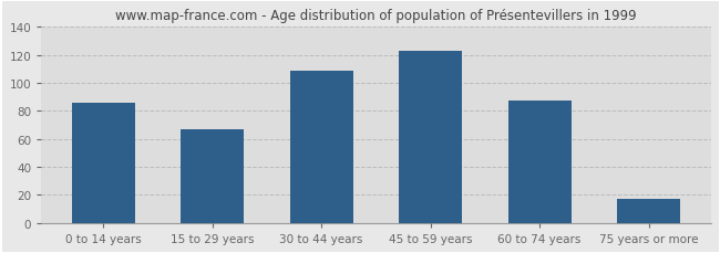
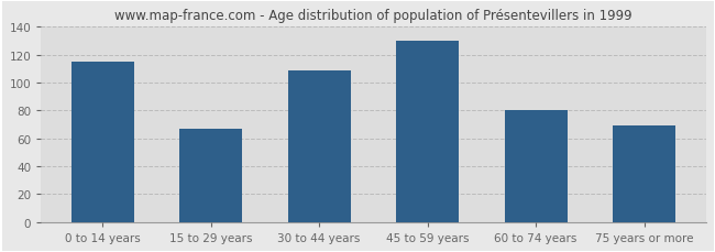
0 to 14 years: 86 -> 115
45 to 59 years: 123 -> 130
60 to 74 years: 87 -> 80
75 years or more: 17 -> 69
